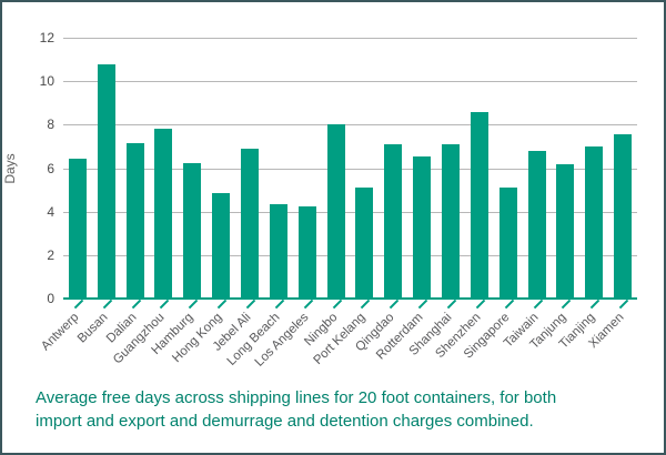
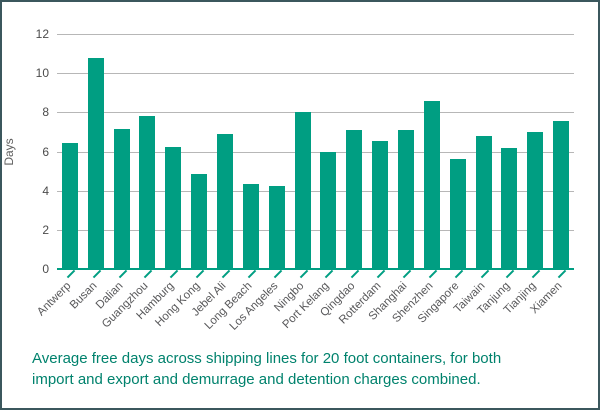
Port Kelang: 5.1 -> 6.0
Singapore: 5.1 -> 5.6
